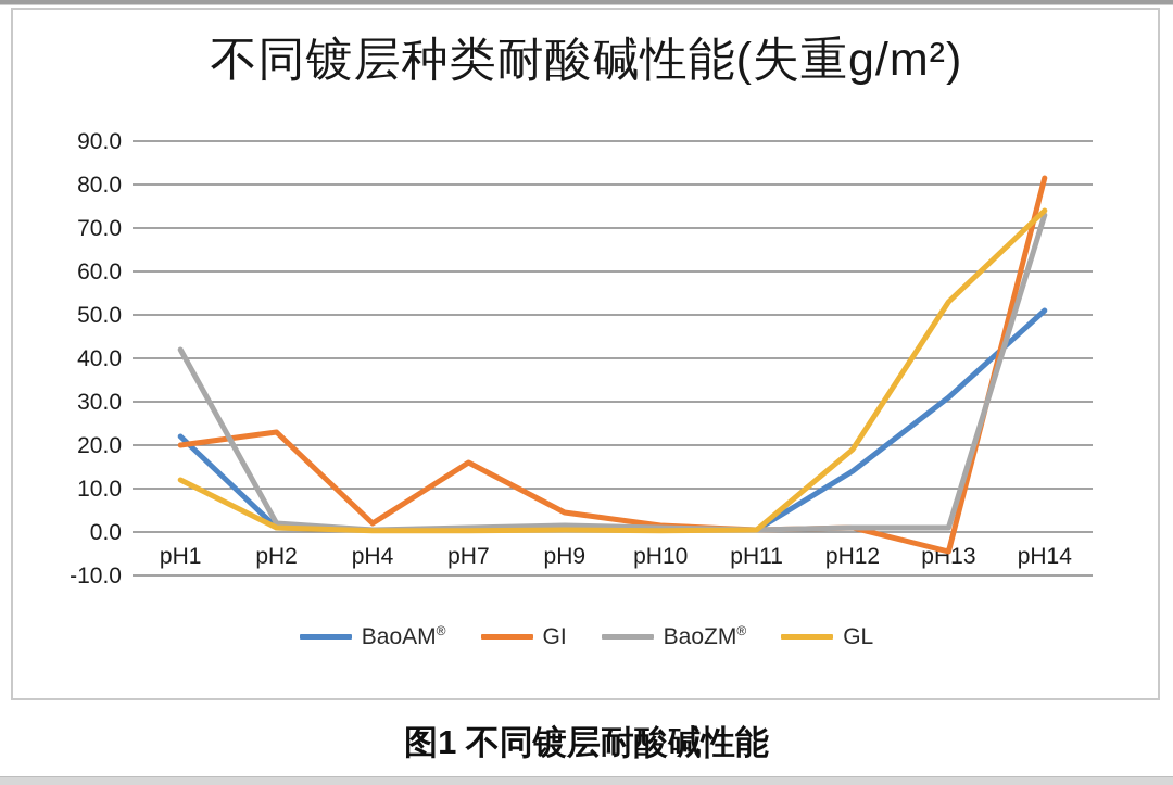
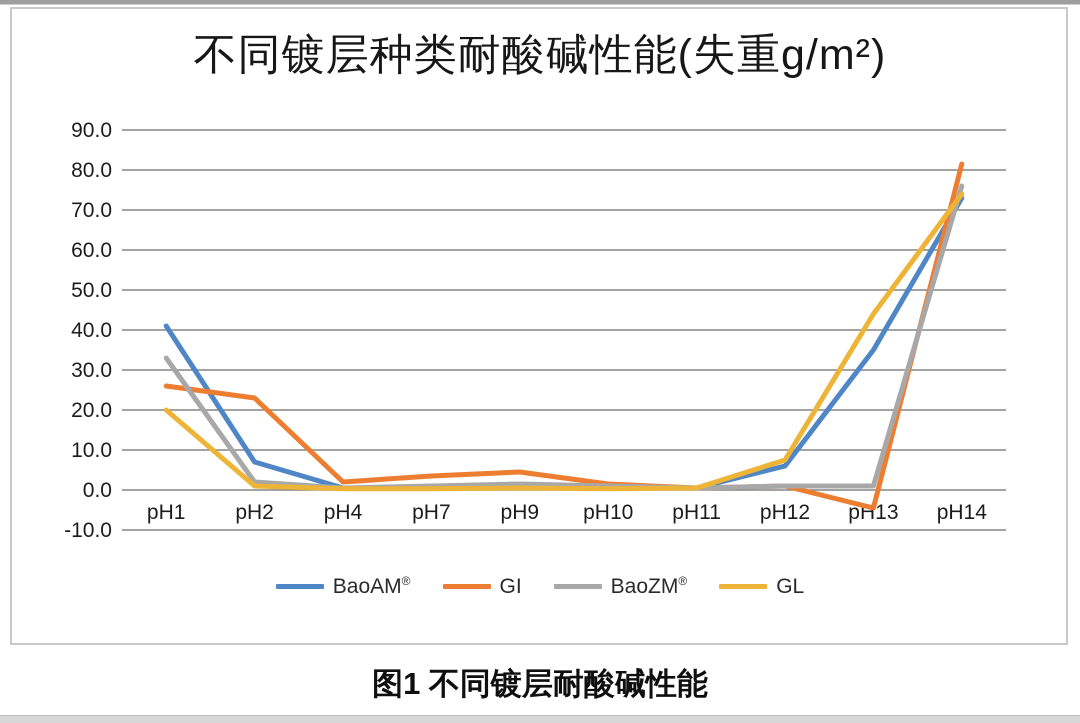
BaoAM/pH1: 22 -> 41
GI/pH1: 20 -> 26
BaoZM/pH1: 42 -> 33
GL/pH1: 12 -> 20
BaoAM/pH2: 1 -> 7
GI/pH7: 16 -> 4
BaoAM/pH12: 14 -> 6
GL/pH12: 19 -> 8
BaoAM/pH13: 31 -> 35
GL/pH13: 53 -> 44
BaoAM/pH14: 51 -> 73
BaoZM/pH14: 73 -> 76
